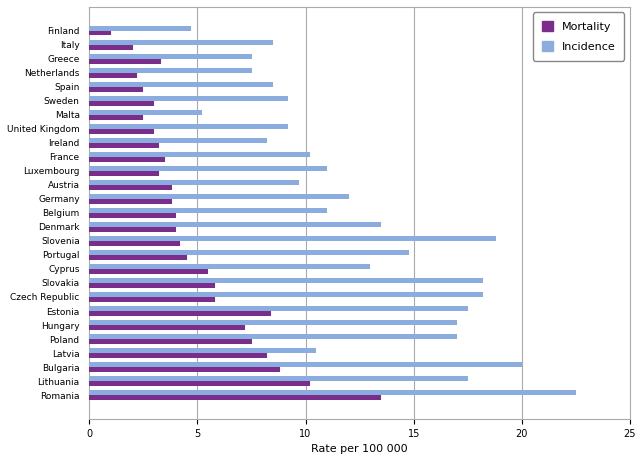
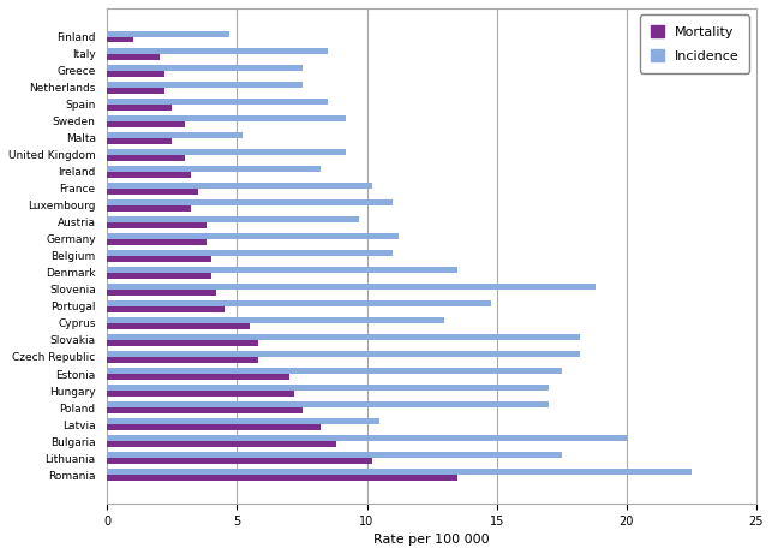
Mortality/Greece: 3.3 -> 2.2
Incidence/Germany: 12.0 -> 11.2
Mortality/Estonia: 8.4 -> 7.0
